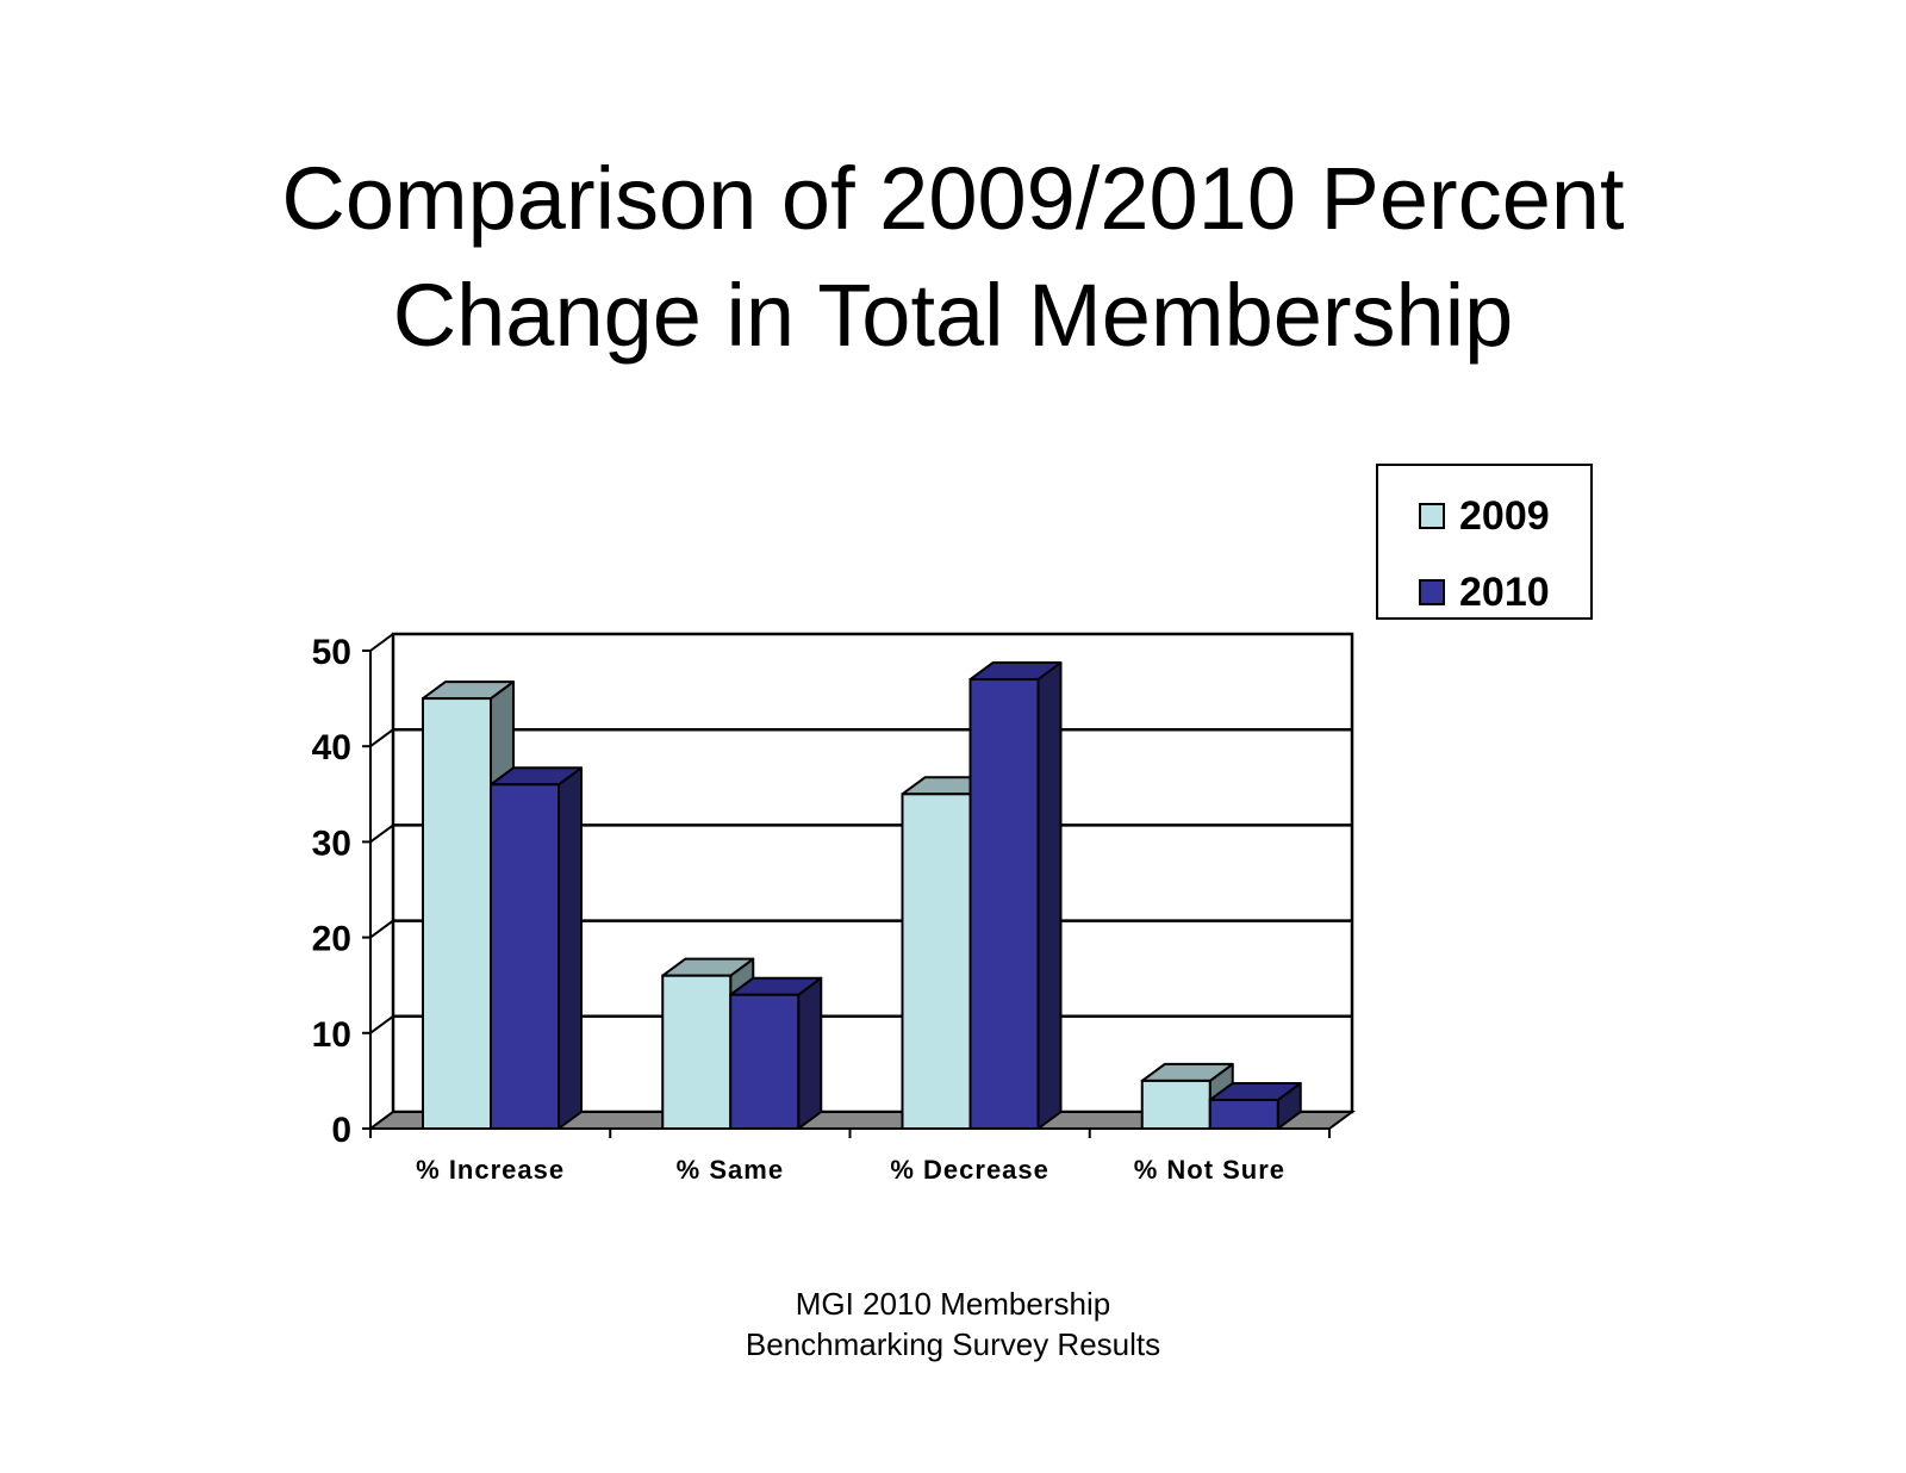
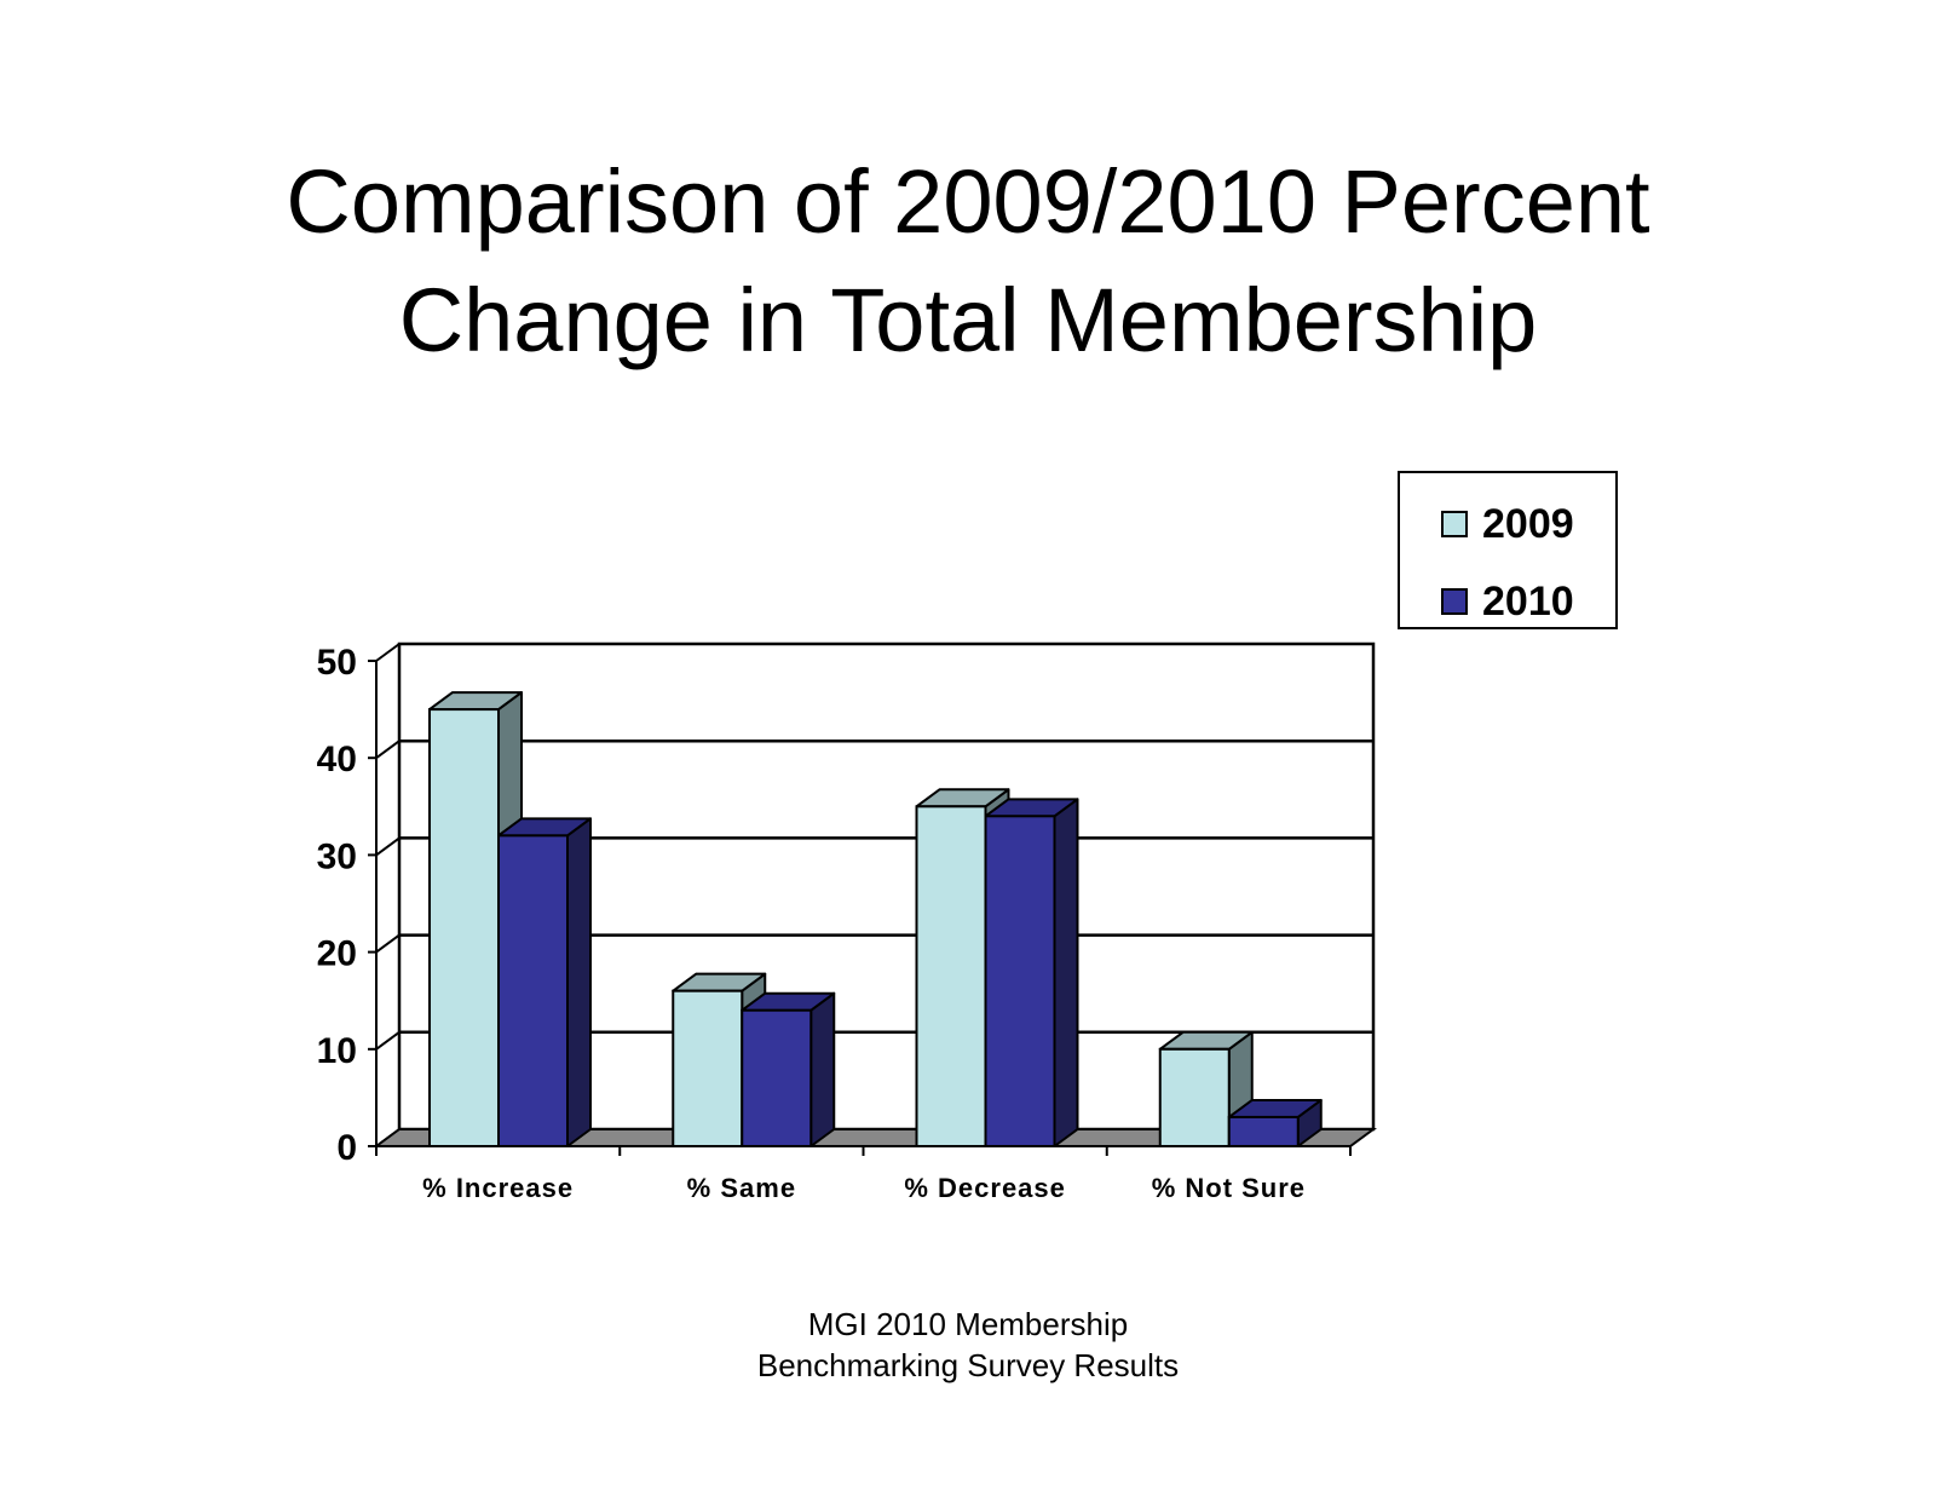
2010/% Increase: 36 -> 32
2010/% Decrease: 47 -> 34
2009/% Not Sure: 5 -> 10
